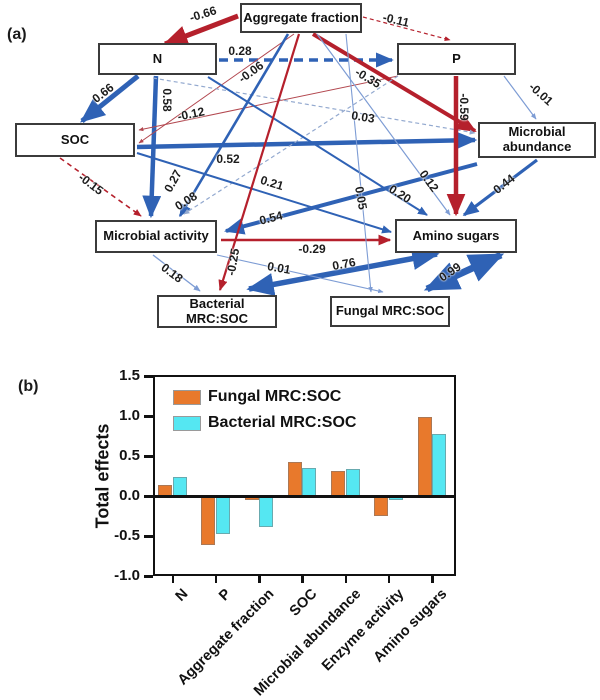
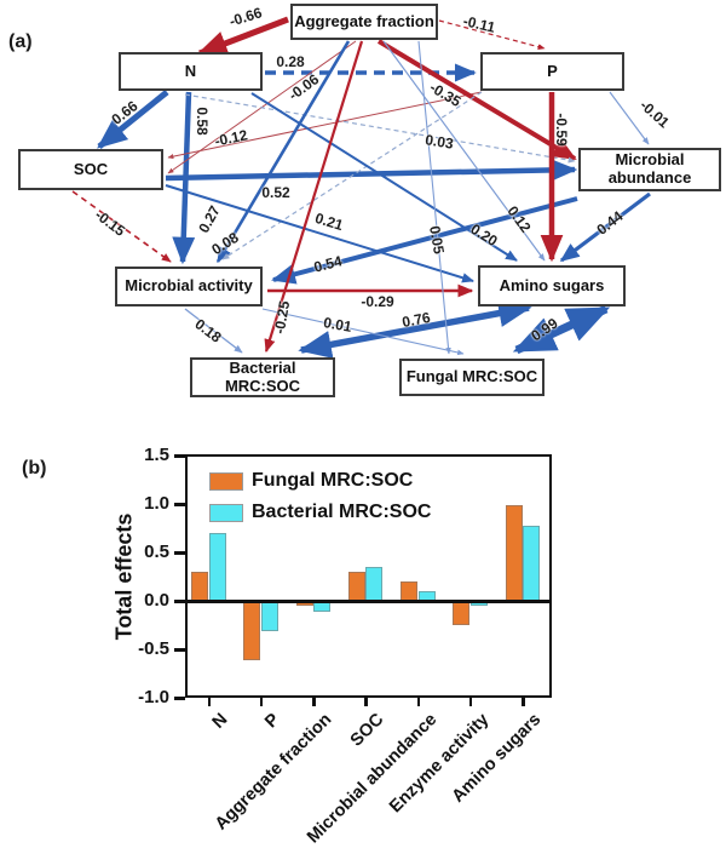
Fungal MRC:SOC/N: 0.1 -> 0.3
Bacterial MRC:SOC/N: 0.2 -> 0.7
Bacterial MRC:SOC/P: -0.5 -> -0.3
Bacterial MRC:SOC/Aggregate fraction: -0.4 -> -0.1
Fungal MRC:SOC/SOC: 0.4 -> 0.3
Fungal MRC:SOC/Microbial abundance: 0.3 -> 0.2
Bacterial MRC:SOC/Microbial abundance: 0.3 -> 0.1
